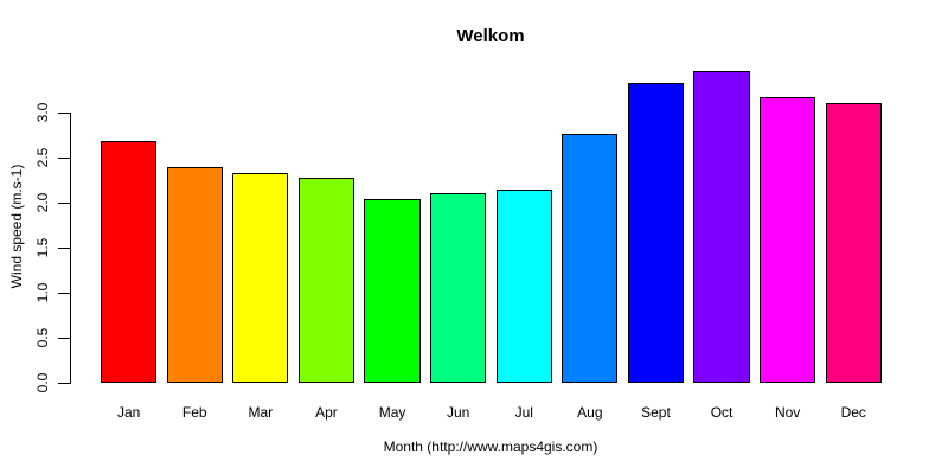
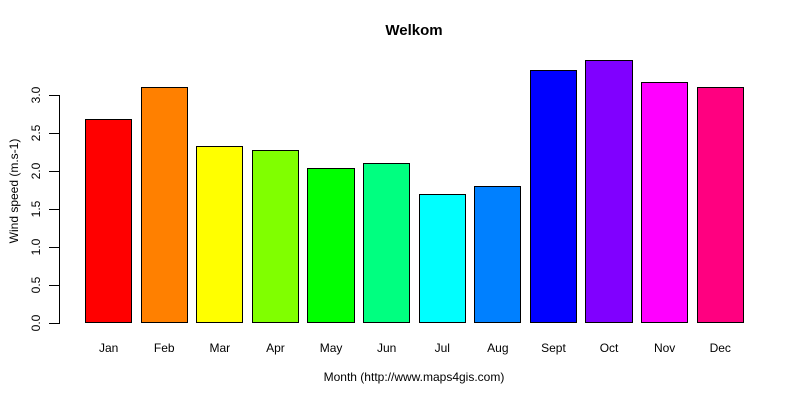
Feb: 2.4 -> 3.1
Jul: 2.1 -> 1.7
Aug: 2.8 -> 1.8
